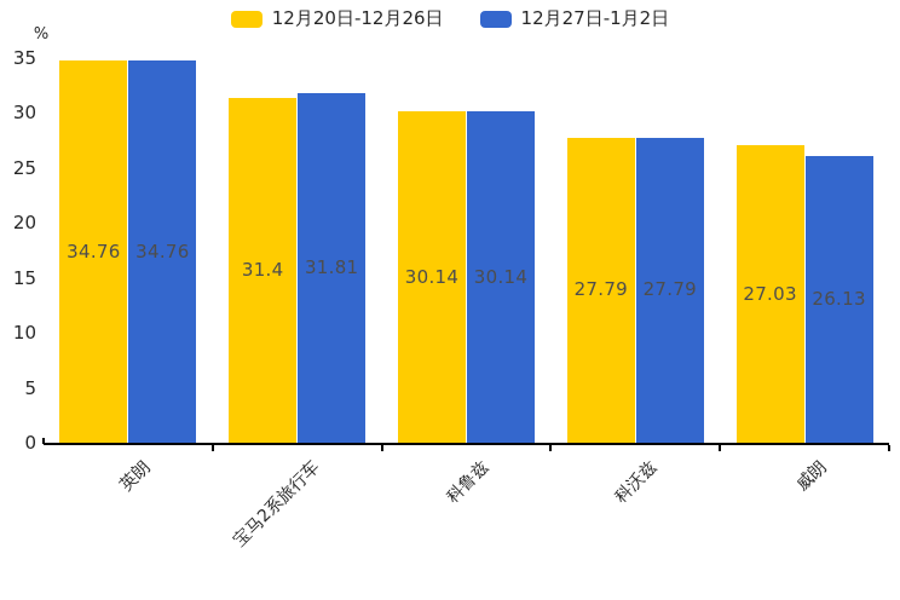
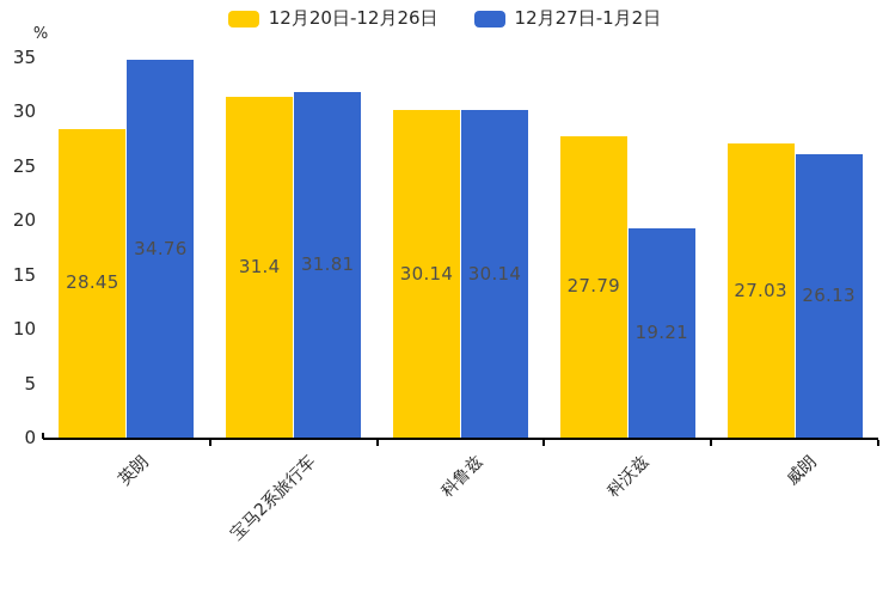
12月20日-12月26日/英朗: 34.76 -> 28.45
12月27日-1月2日/科沃兹: 27.79 -> 19.21
